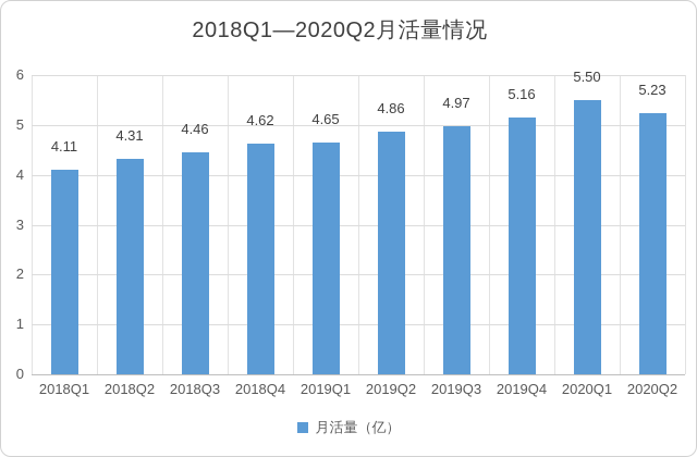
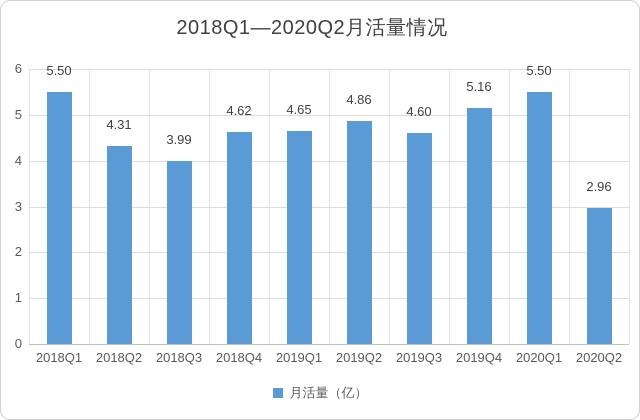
2018Q1: 4.11 -> 5.50
2018Q3: 4.46 -> 3.99
2019Q3: 4.97 -> 4.60
2020Q2: 5.23 -> 2.96
